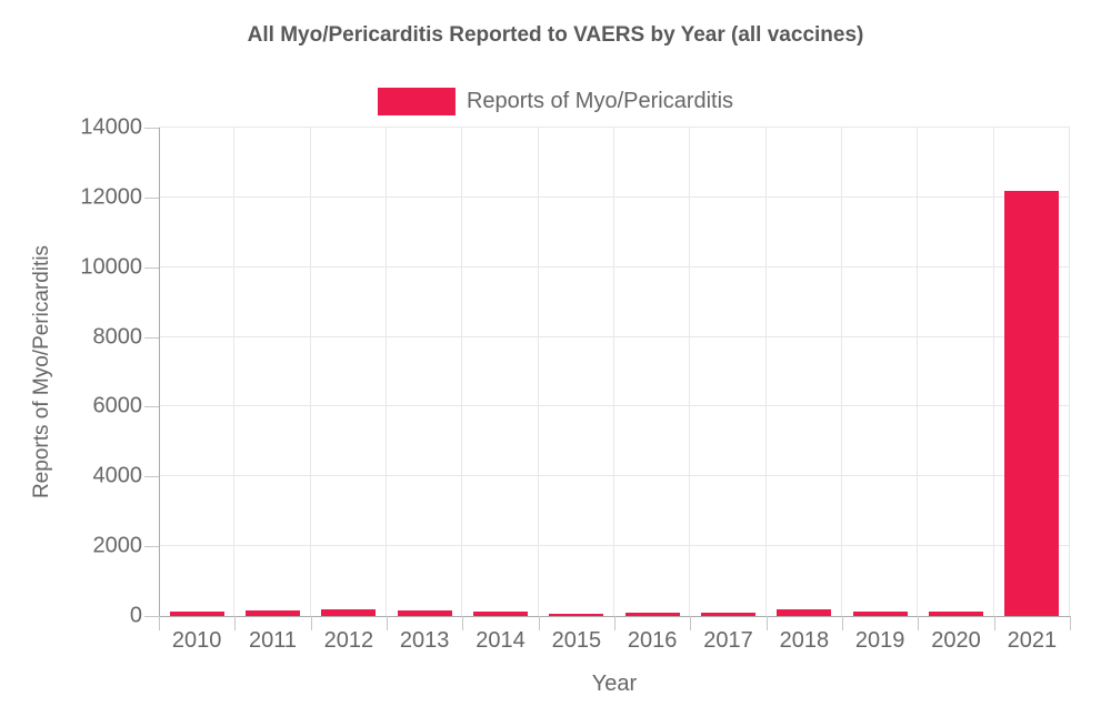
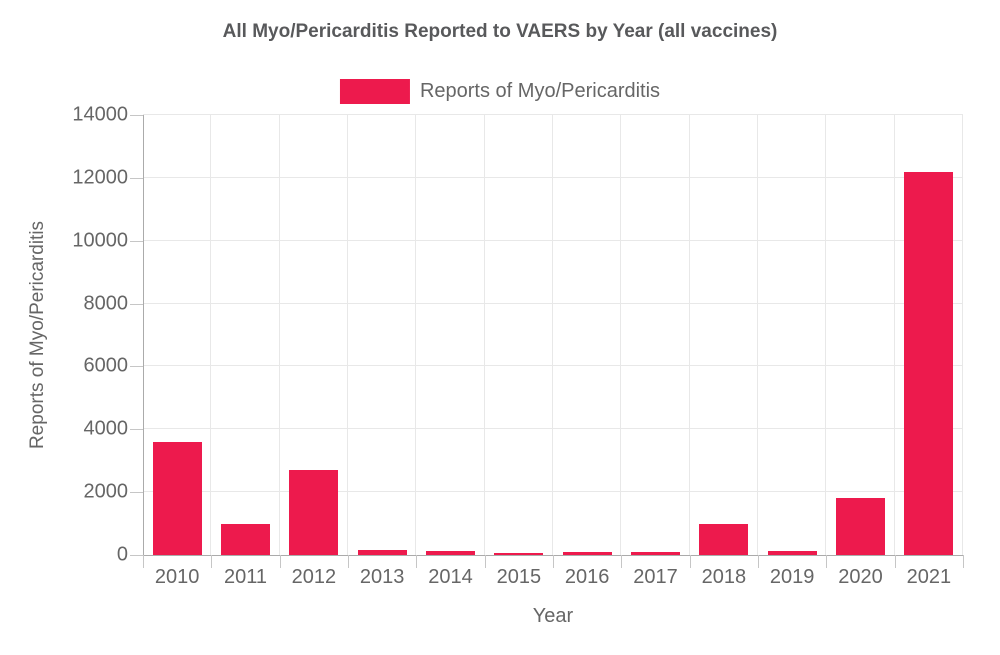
2010: 100 -> 3600
2011: 200 -> 1000
2012: 200 -> 2700
2018: 200 -> 1000
2020: 100 -> 1800
